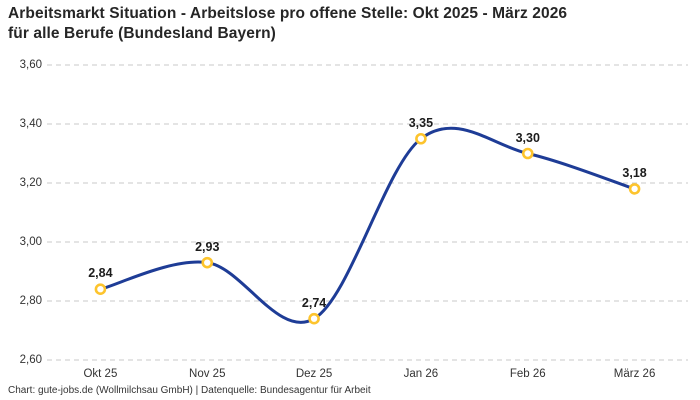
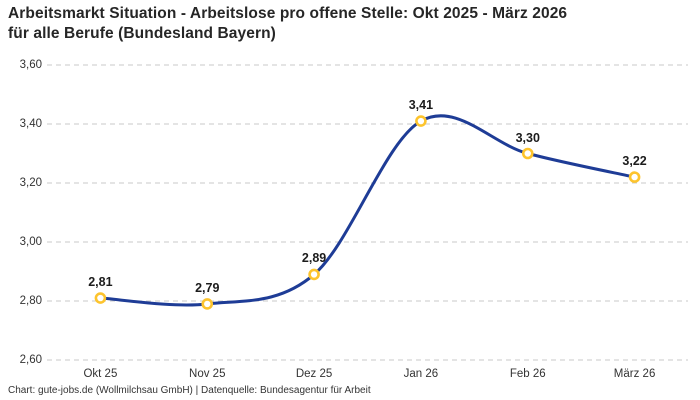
Okt 25: 2,84 -> 2,81
Nov 25: 2,93 -> 2,79
Dez 25: 2,74 -> 2,89
Jan 26: 3,35 -> 3,41
März 26: 3,18 -> 3,22
